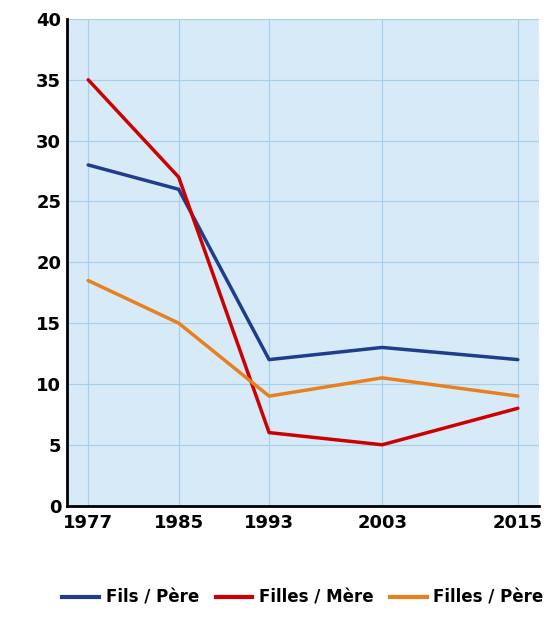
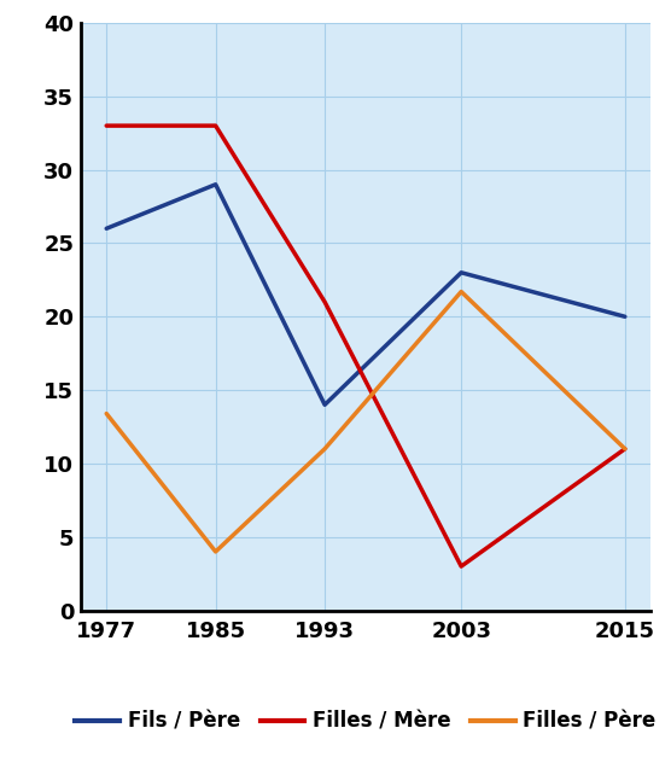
Fils / Père/1977: 28 -> 26
Filles / Mère/1977: 35 -> 33
Filles / Père/1977: 18.5 -> 13.4
Fils / Père/1985: 26 -> 29
Filles / Mère/1985: 27 -> 33
Filles / Père/1985: 15.0 -> 4.0
Fils / Père/1993: 12 -> 14
Filles / Mère/1993: 6 -> 21
Filles / Père/1993: 9.0 -> 11.0
Fils / Père/2003: 13 -> 23
Filles / Mère/2003: 5 -> 3
Filles / Père/2003: 10.5 -> 21.7
Fils / Père/2015: 12 -> 20
Filles / Mère/2015: 8 -> 11
Filles / Père/2015: 9.0 -> 11.0
